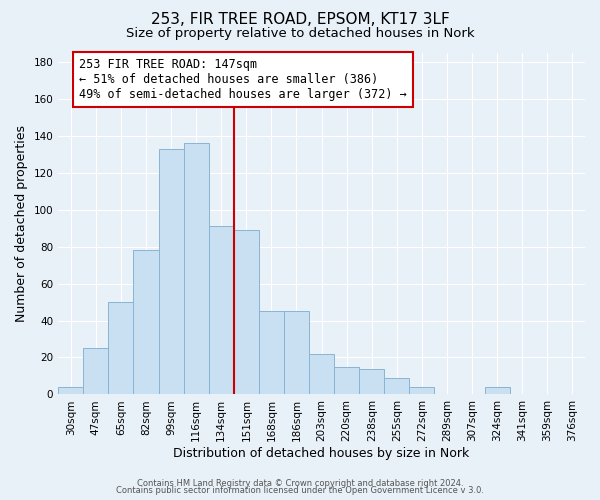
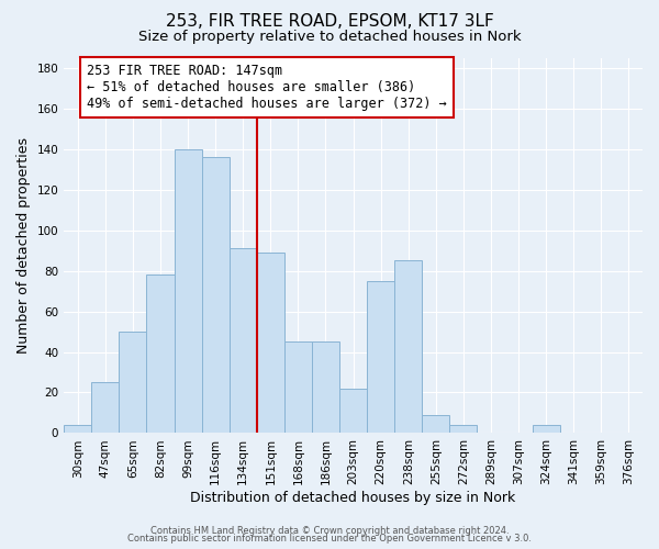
99sqm: 133 -> 140
220sqm: 15 -> 75
238sqm: 14 -> 85
